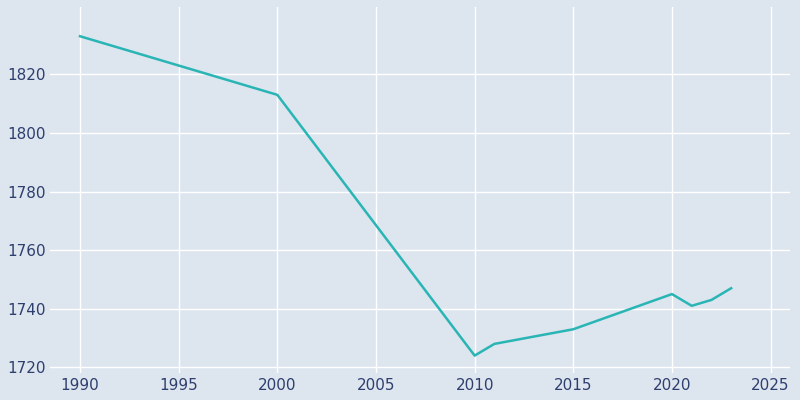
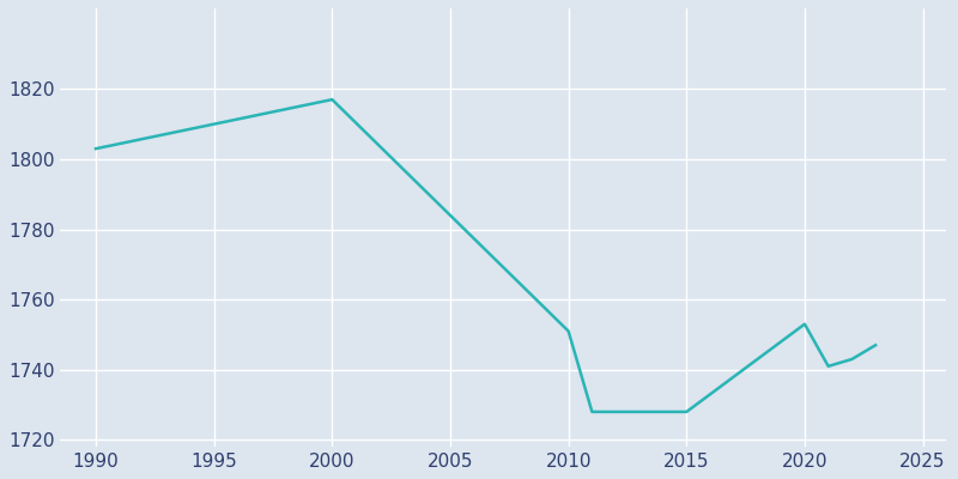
1990: 1833 -> 1803
2000: 1813 -> 1817
2010: 1724 -> 1751
2015: 1733 -> 1728
2020: 1745 -> 1753
